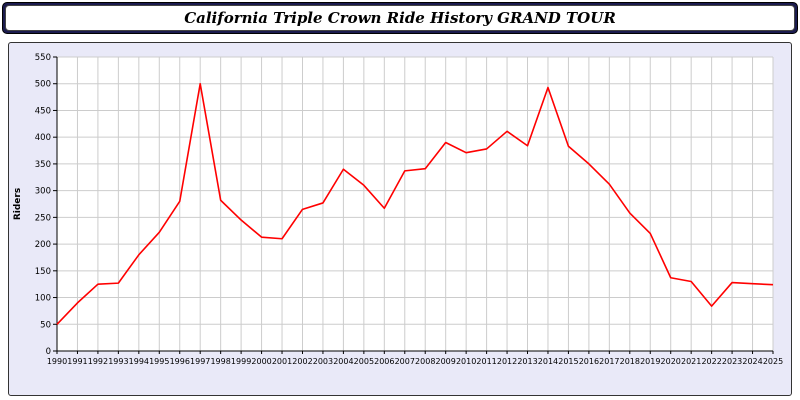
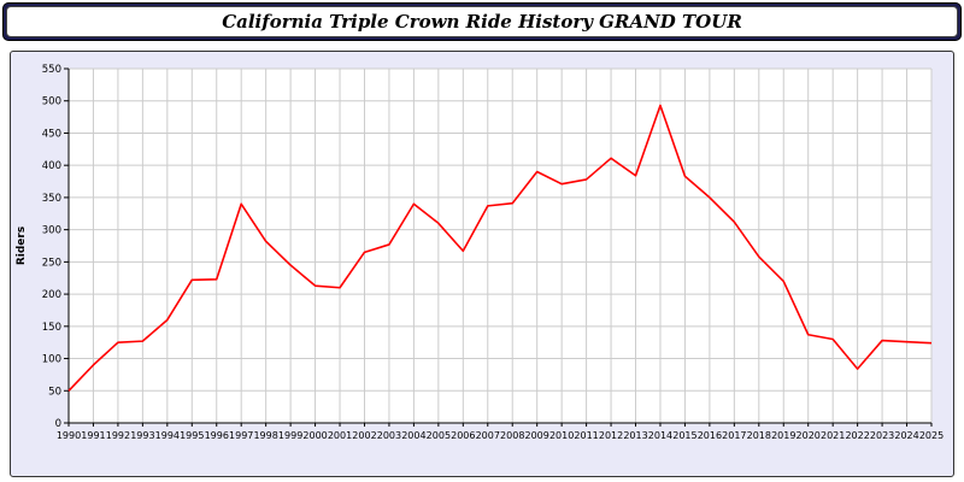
1994: 180 -> 160
1996: 280 -> 220
1997: 500 -> 340
